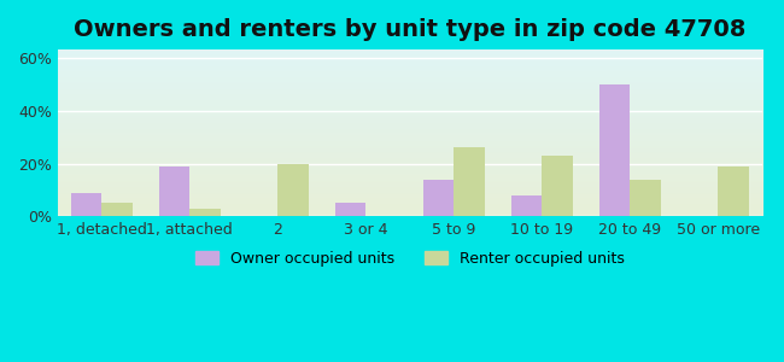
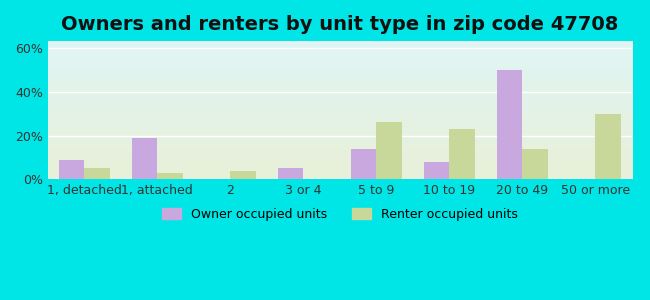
Renter occupied units/2: 20% -> 4%
Renter occupied units/50 or more: 19% -> 30%
